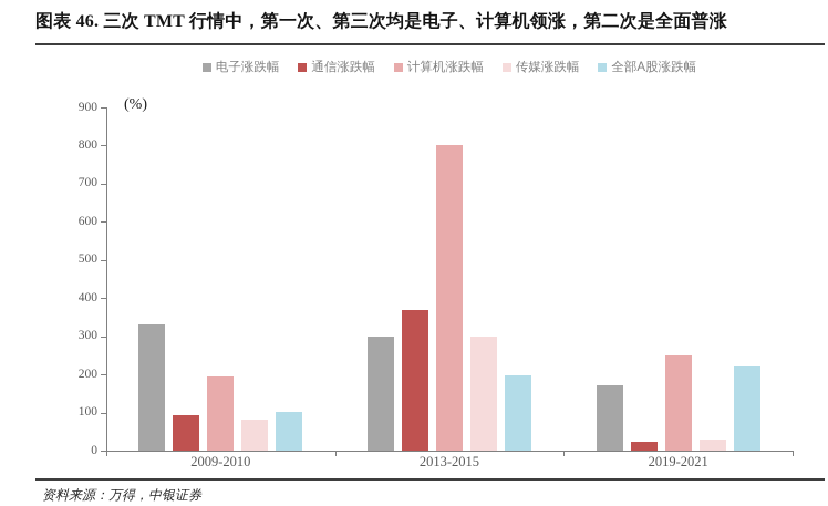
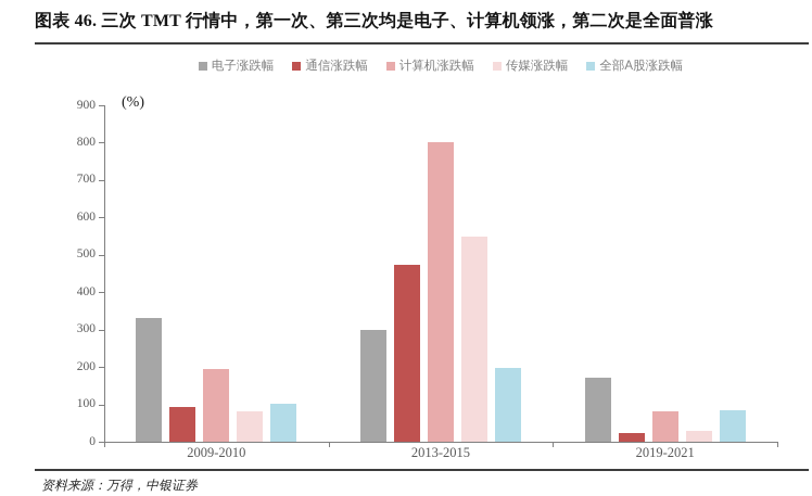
通信涨跌幅/2013-2015: 370 -> 470
传媒涨跌幅/2013-2015: 300 -> 550
计算机涨跌幅/2019-2021: 250 -> 80
全部A股涨跌幅/2019-2021: 220 -> 80
